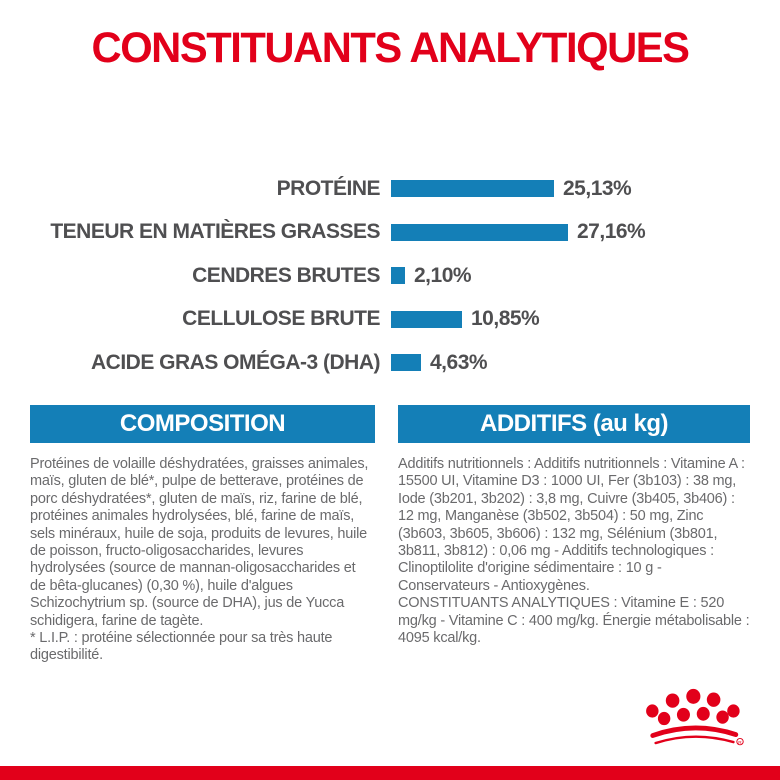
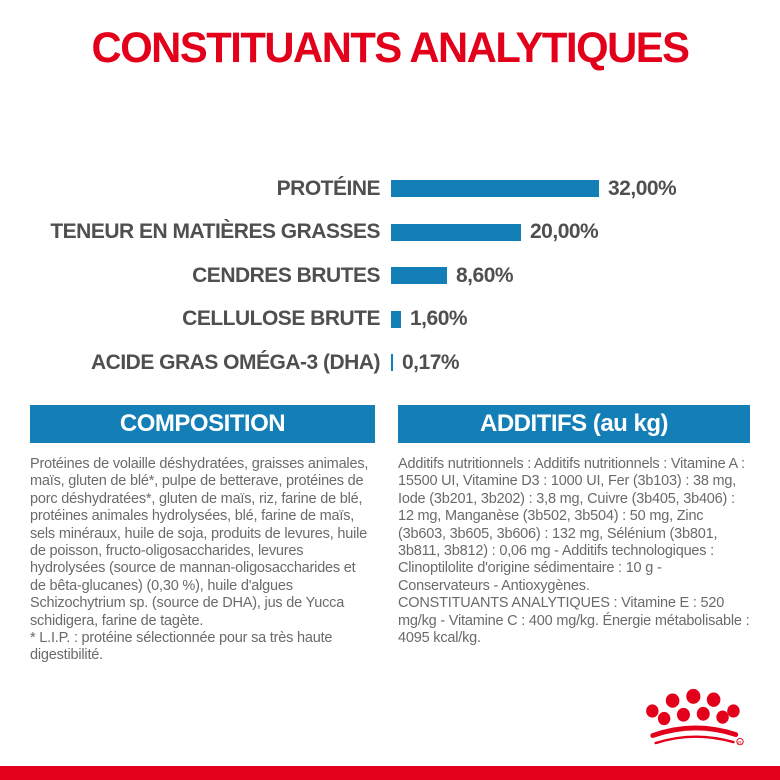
PROTÉINE: 25,13% -> 32,00%
TENEUR EN MATIÈRES GRASSES: 27,16% -> 20,00%
CENDRES BRUTES: 2,10% -> 8,60%
CELLULOSE BRUTE: 10,85% -> 1,60%
ACIDE GRAS OMÉGA-3 (DHA): 4,63% -> 0,17%
